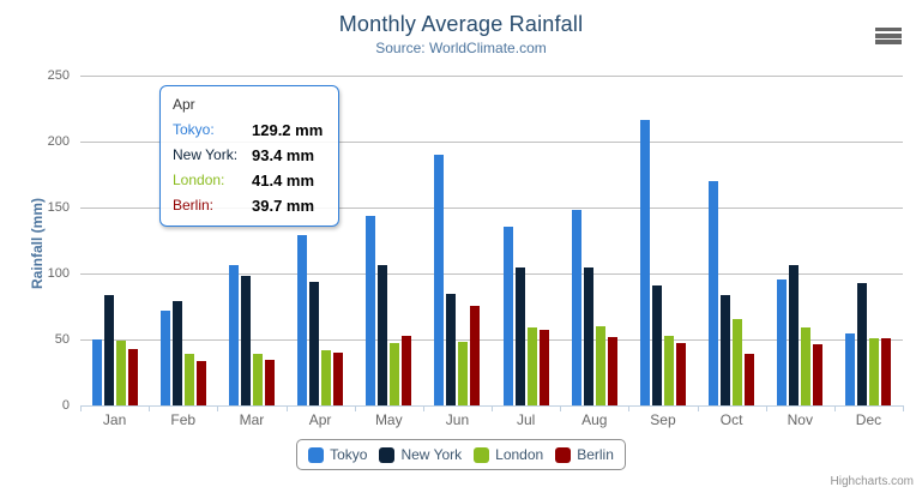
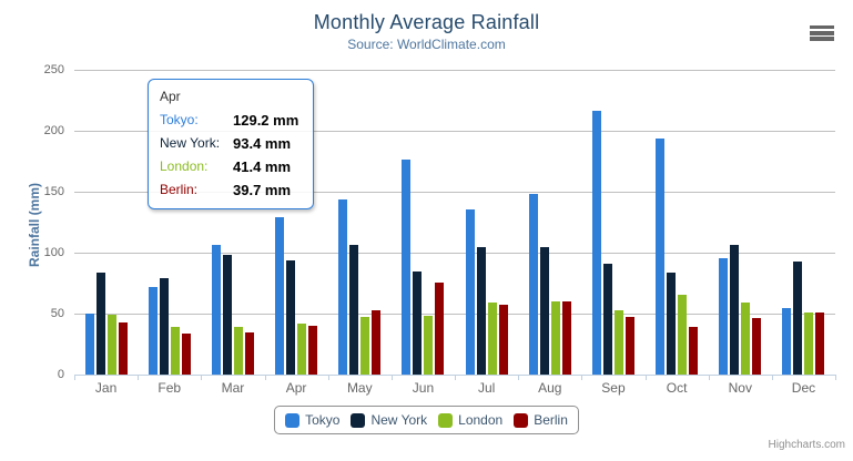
Tokyo/Jun: 190 -> 176
Berlin/Aug: 52 -> 60
Tokyo/Oct: 170 -> 194
